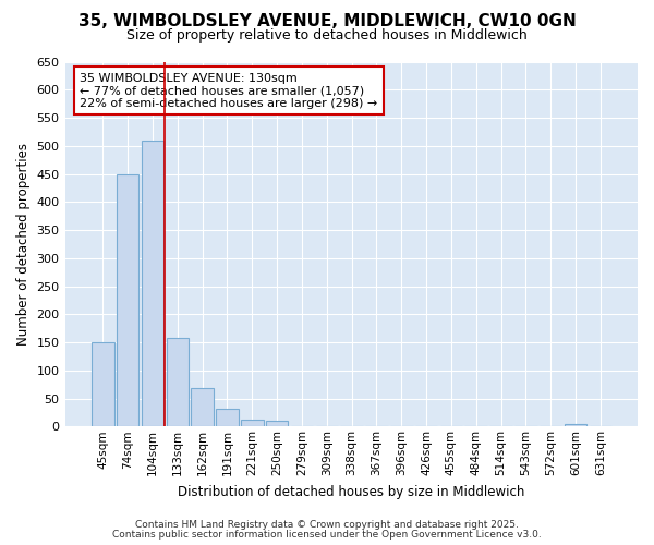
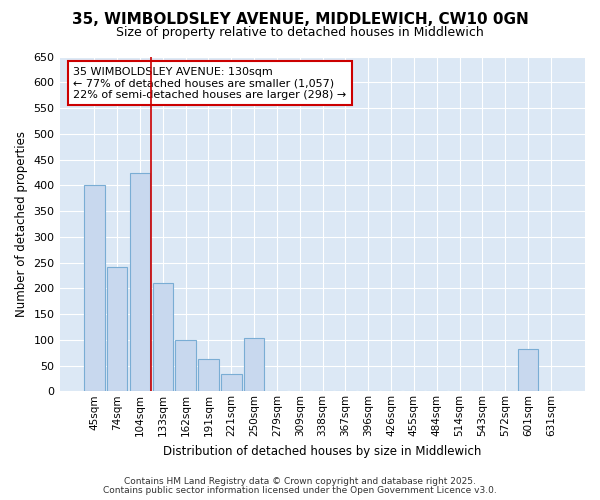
45sqm: 150 -> 400
74sqm: 450 -> 242
104sqm: 510 -> 424
133sqm: 158 -> 210
162sqm: 68 -> 100
191sqm: 32 -> 62
221sqm: 13 -> 34
250sqm: 10 -> 104
601sqm: 5 -> 82
